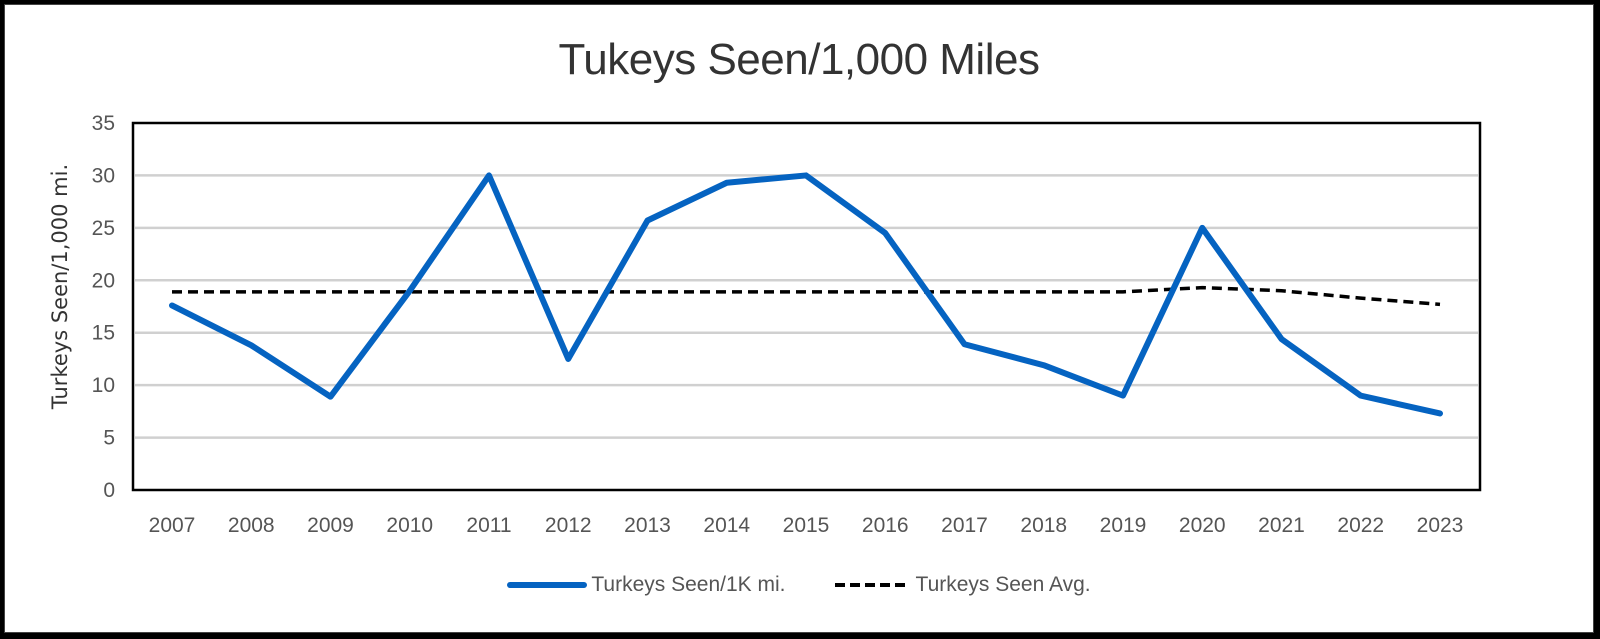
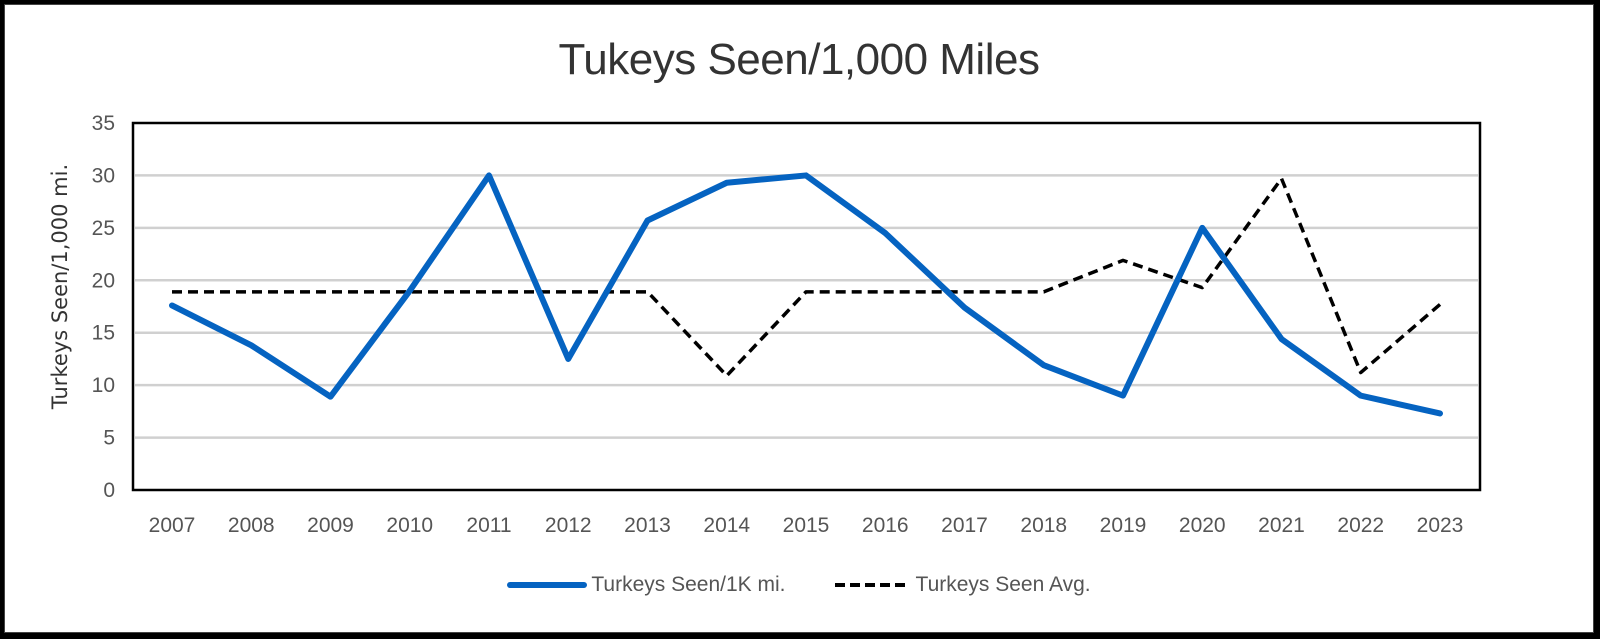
Turkeys Seen Avg./2014: 18.9 -> 10.9
Turkeys Seen/1K mi./2017: 13.9 -> 17.4
Turkeys Seen Avg./2019: 18.9 -> 21.9
Turkeys Seen Avg./2021: 19.0 -> 29.7
Turkeys Seen Avg./2022: 18.3 -> 11.2
